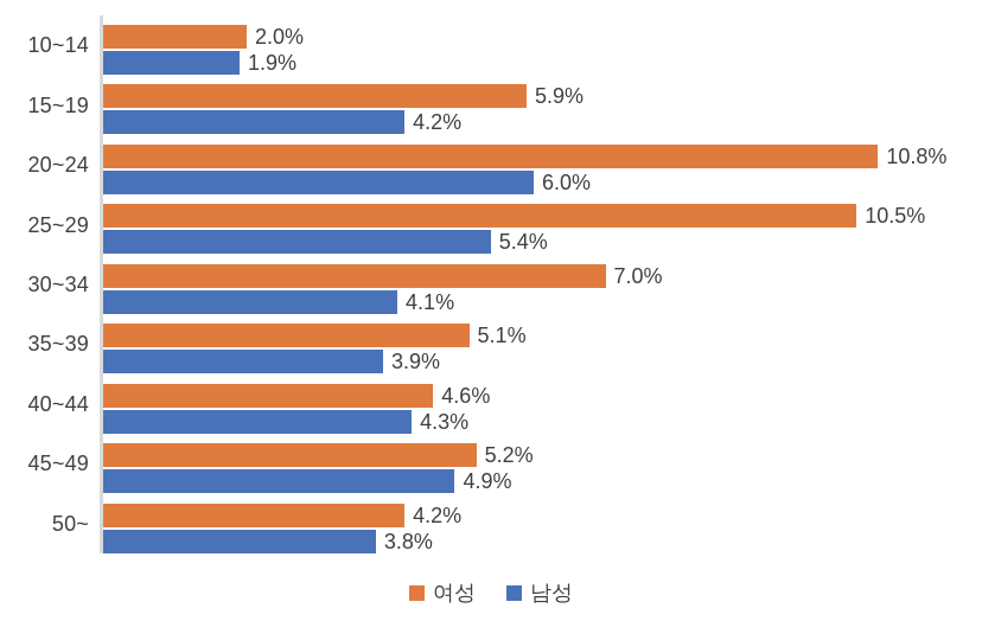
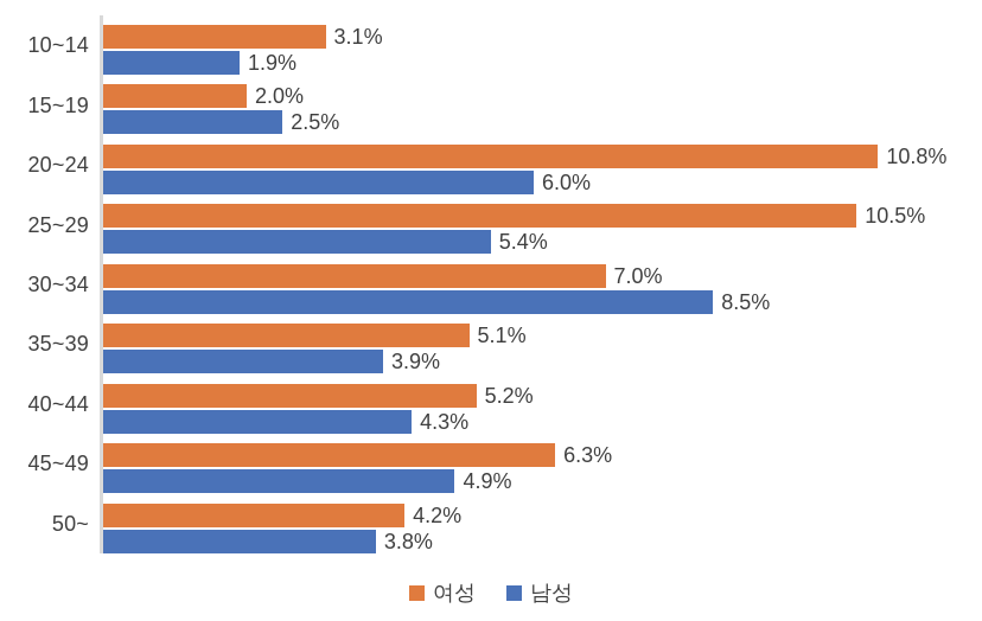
여성/10~14: 2.0% -> 3.1%
여성/15~19: 5.9% -> 2.0%
남성/15~19: 4.2% -> 2.5%
남성/30~34: 4.1% -> 8.5%
여성/40~44: 4.6% -> 5.2%
여성/45~49: 5.2% -> 6.3%
